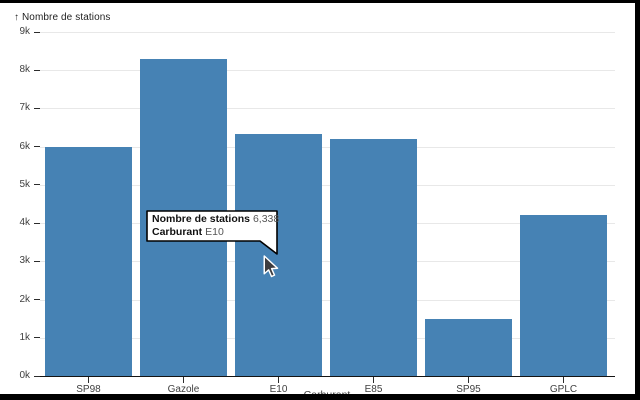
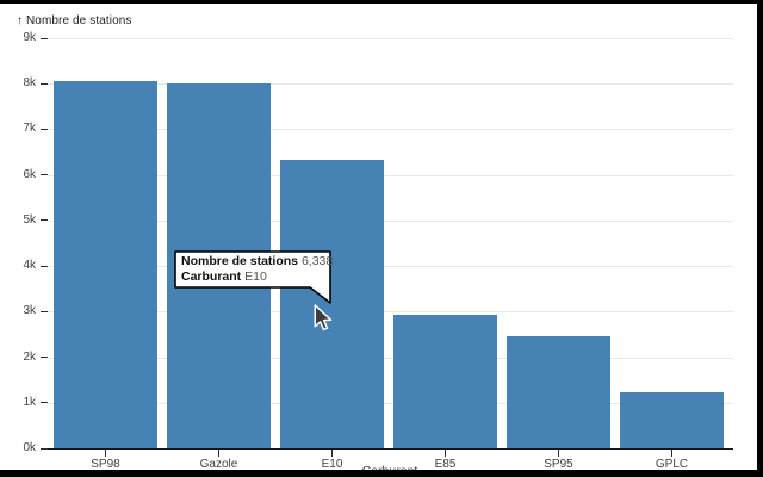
SP98: 6.0k -> 8.0k
Gazole: 8.3k -> 8.0k
E85: 6.2k -> 2.9k
SP95: 1.5k -> 2.5k
GPLC: 4.2k -> 1.2k
